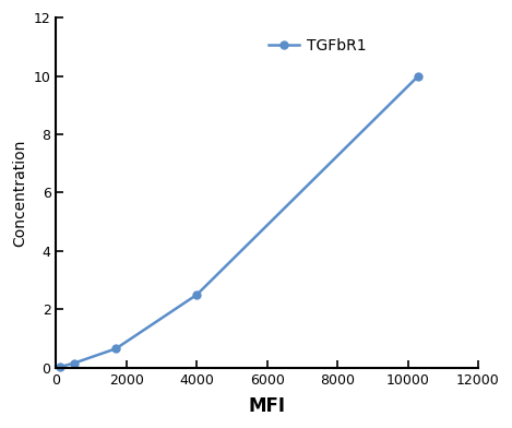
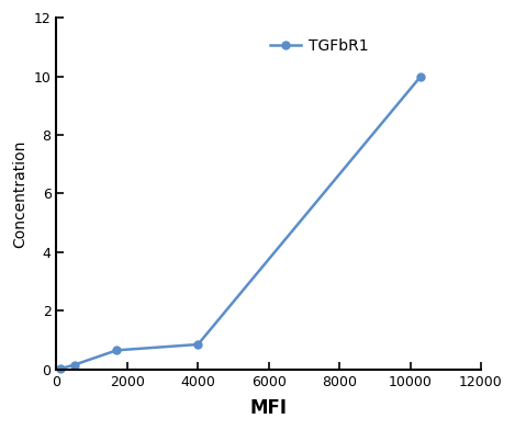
4000: 2.50 -> 0.85
